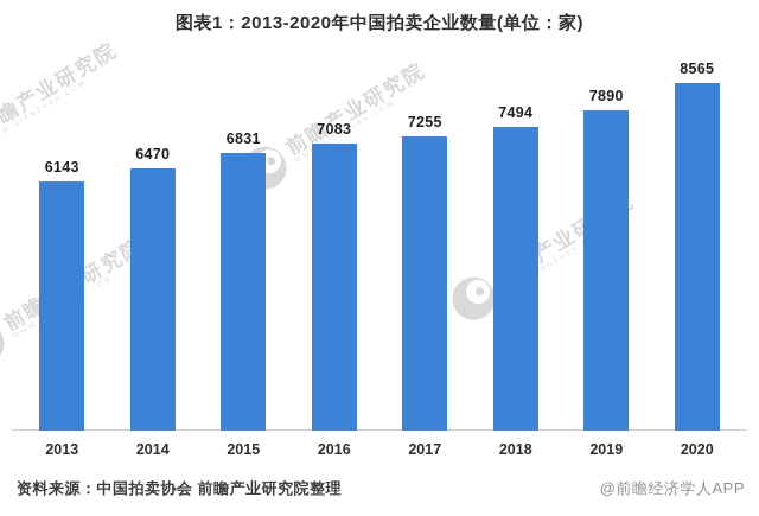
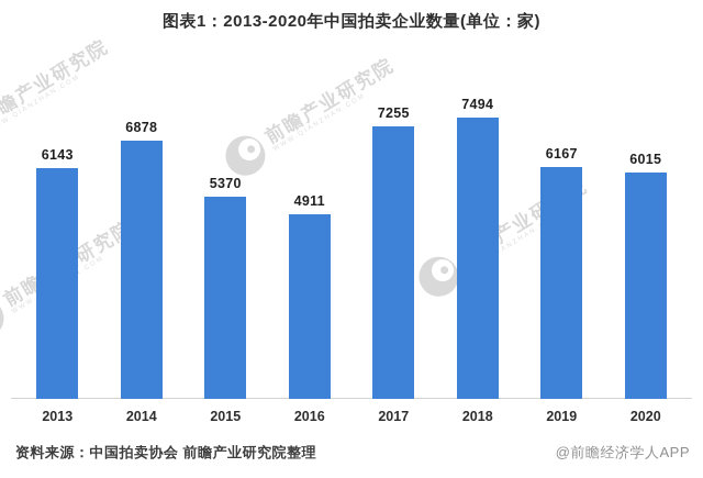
2014: 6470 -> 6878
2015: 6831 -> 5370
2016: 7083 -> 4911
2019: 7890 -> 6167
2020: 8565 -> 6015
